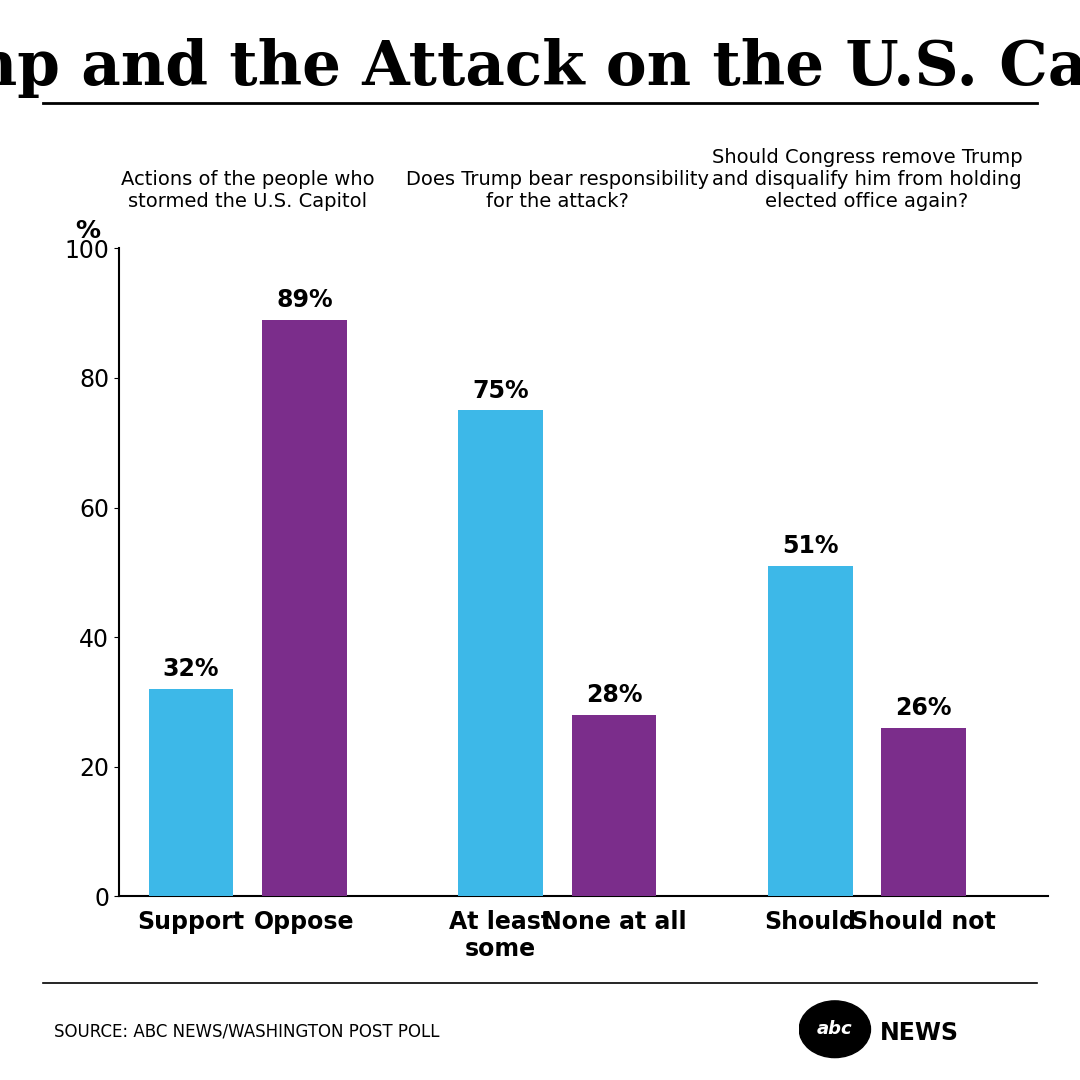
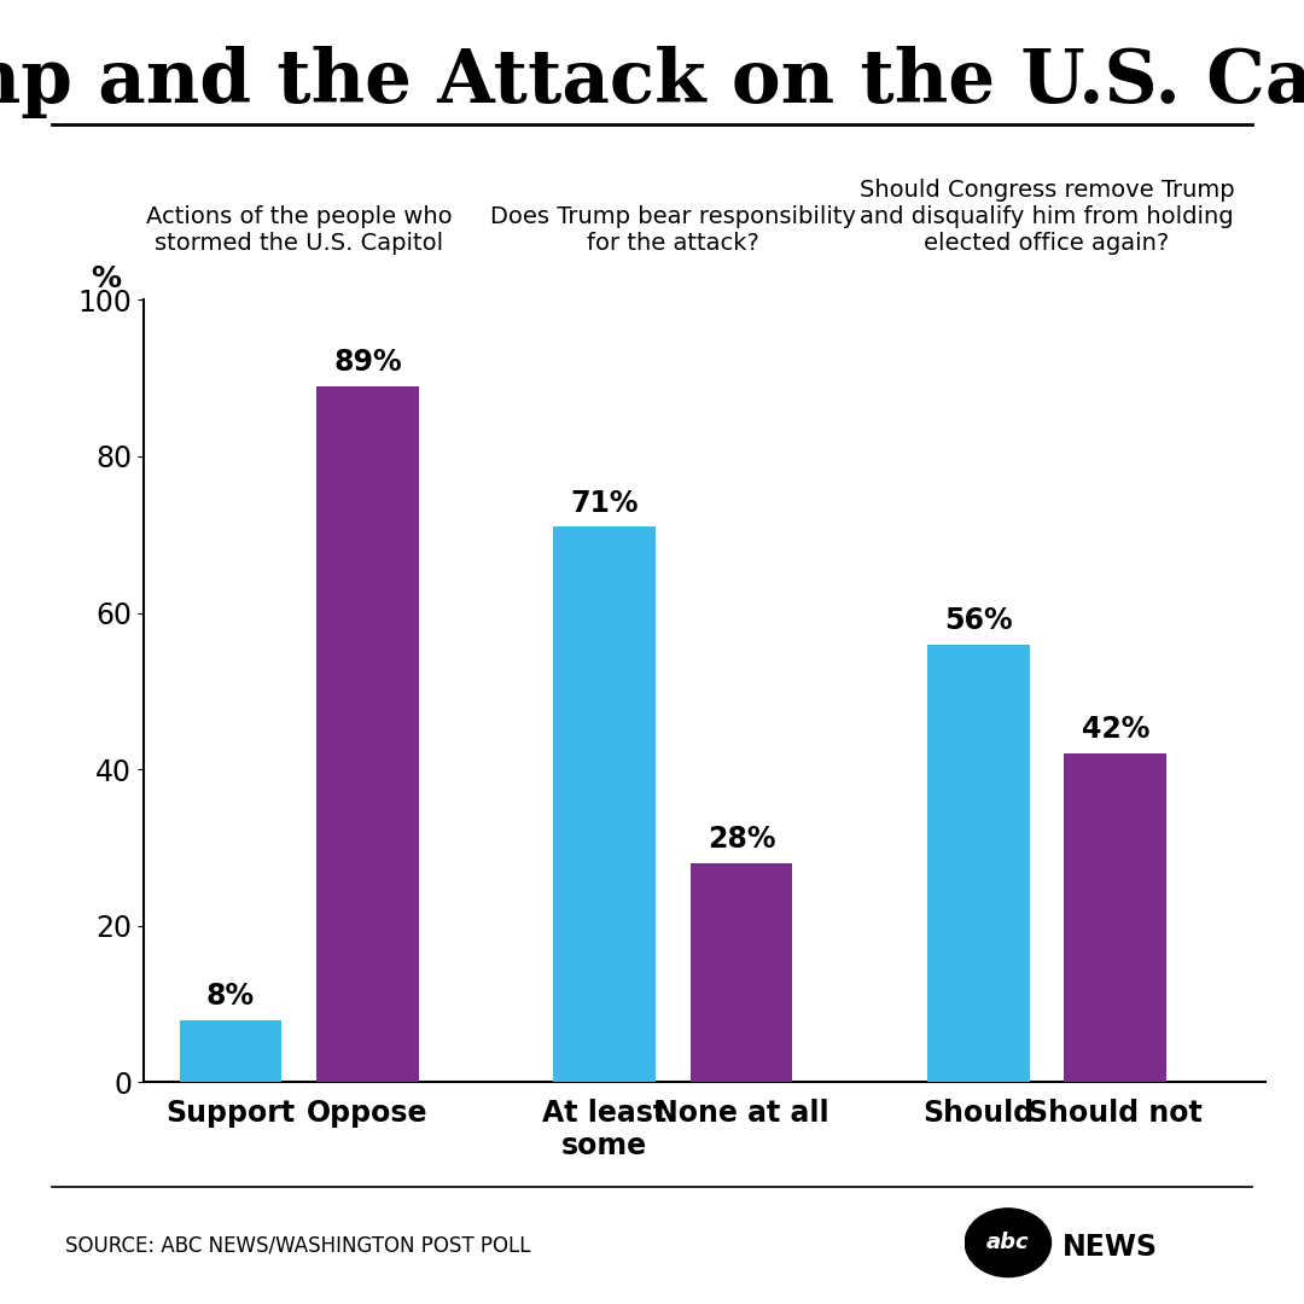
Support: 32% -> 8%
At least some: 75% -> 71%
Should: 51% -> 56%
Should not: 26% -> 42%
